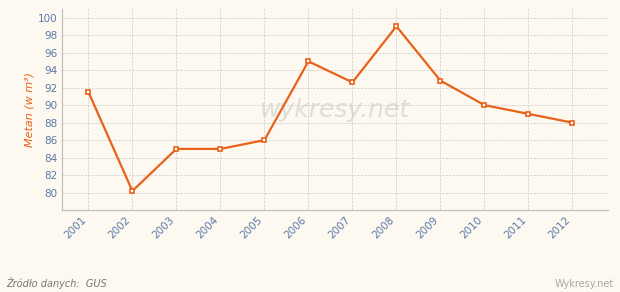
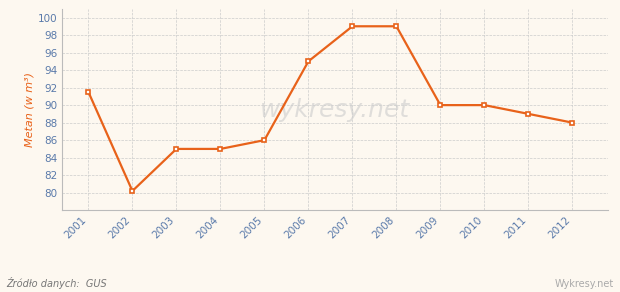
2007: 92.6 -> 99.0
2009: 92.8 -> 90.0
